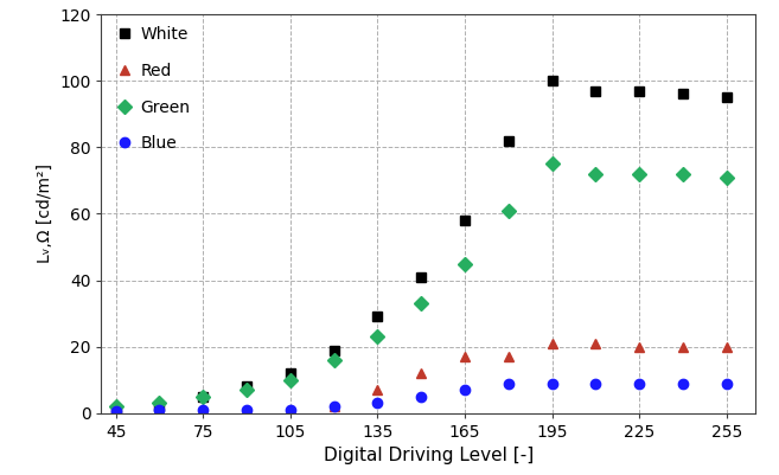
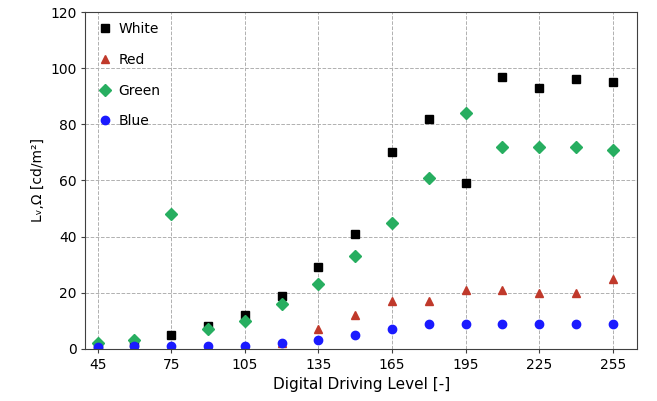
Green/75: 5 -> 48
White/165: 58 -> 70
White/195: 100 -> 59
Green/195: 75 -> 84
White/225: 97 -> 93
Red/255: 20.0 -> 25.0
